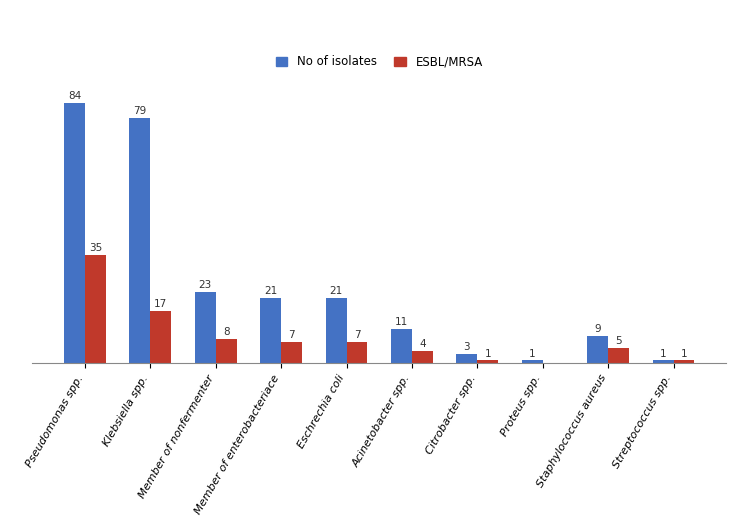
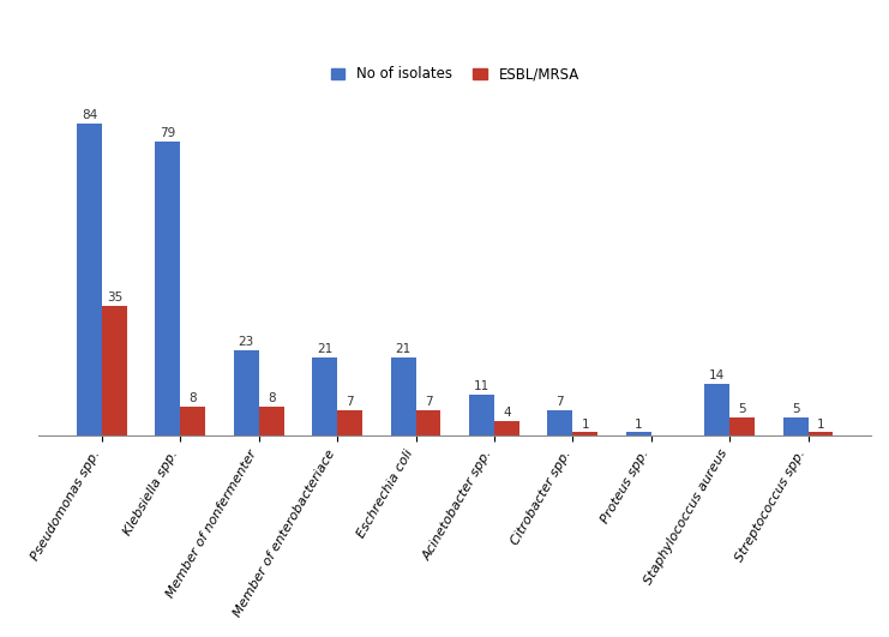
ESBL/MRSA/Klebsiella spp.: 17 -> 8
No of isolates/Citrobacter spp.: 3 -> 7
No of isolates/Staphylococcus aureus: 9 -> 14
No of isolates/Streptococcus spp.: 1 -> 5
